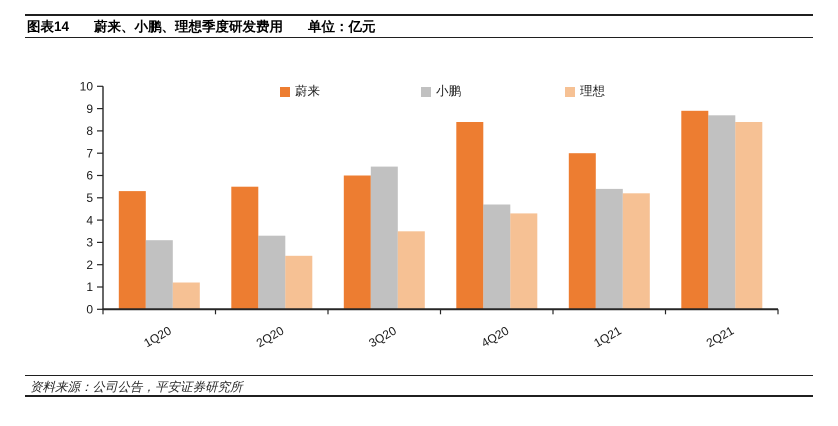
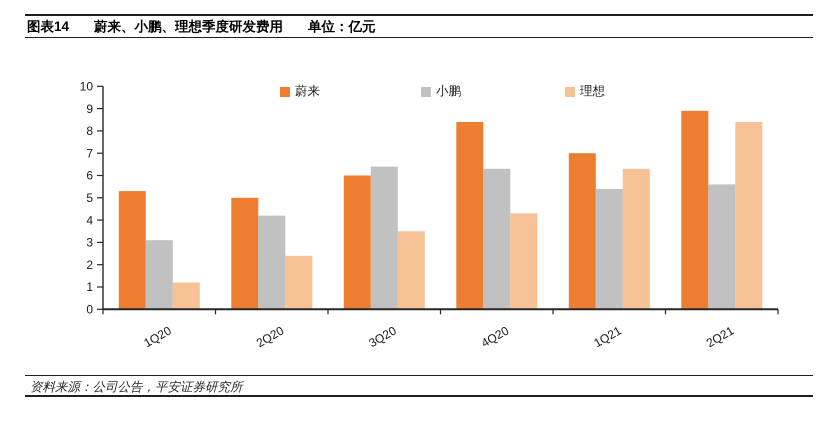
蔚来/2Q20: 5.5 -> 5.0
小鹏/2Q20: 3.3 -> 4.2
小鹏/4Q20: 4.7 -> 6.3
理想/1Q21: 5.2 -> 6.3
小鹏/2Q21: 8.7 -> 5.6
